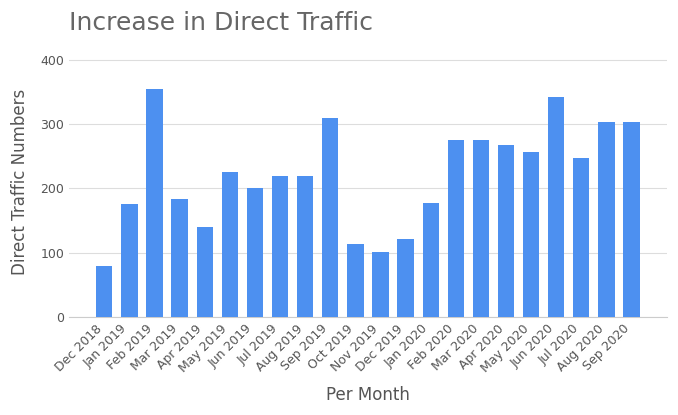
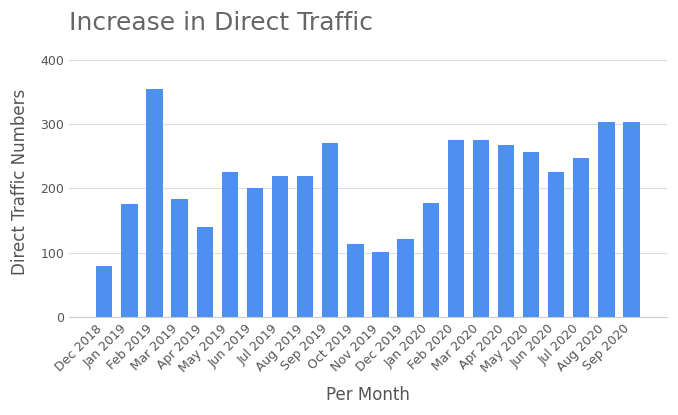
Sep 2019: 310 -> 270
Jun 2020: 342 -> 225
